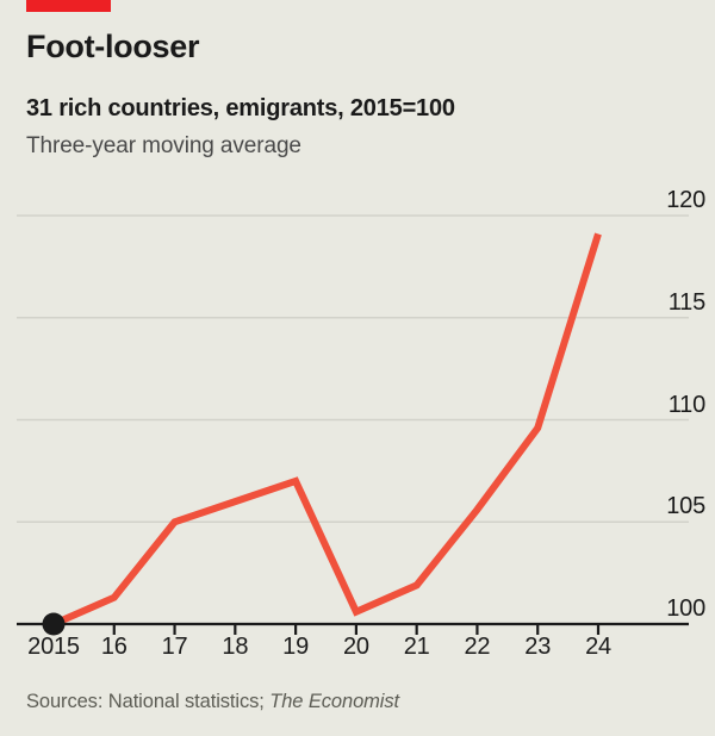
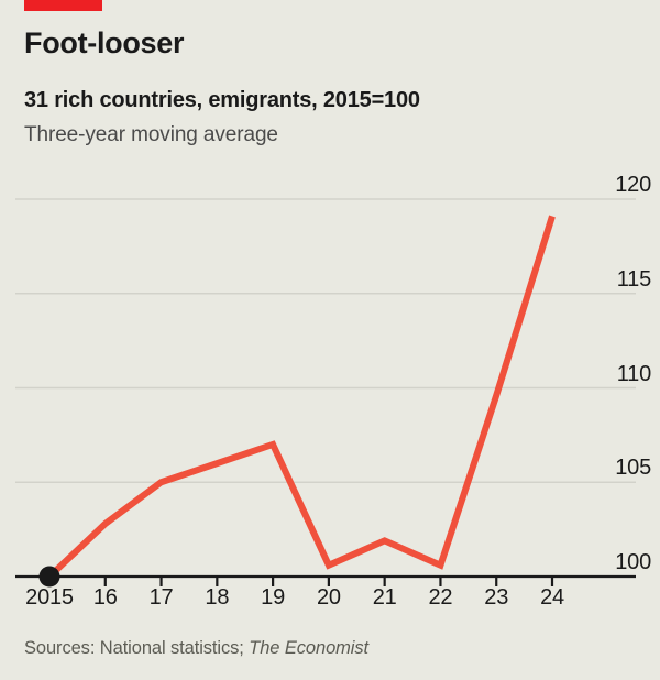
16: 101.3 -> 102.8
22: 105.6 -> 100.6
